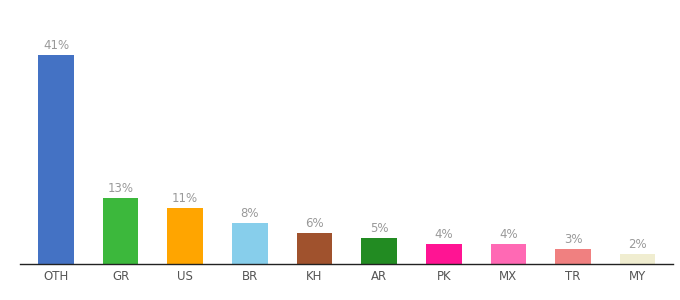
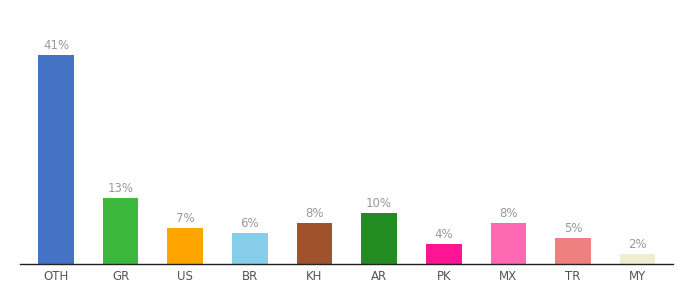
US: 11% -> 7%
BR: 8% -> 6%
KH: 6% -> 8%
AR: 5% -> 10%
MX: 4% -> 8%
TR: 3% -> 5%
